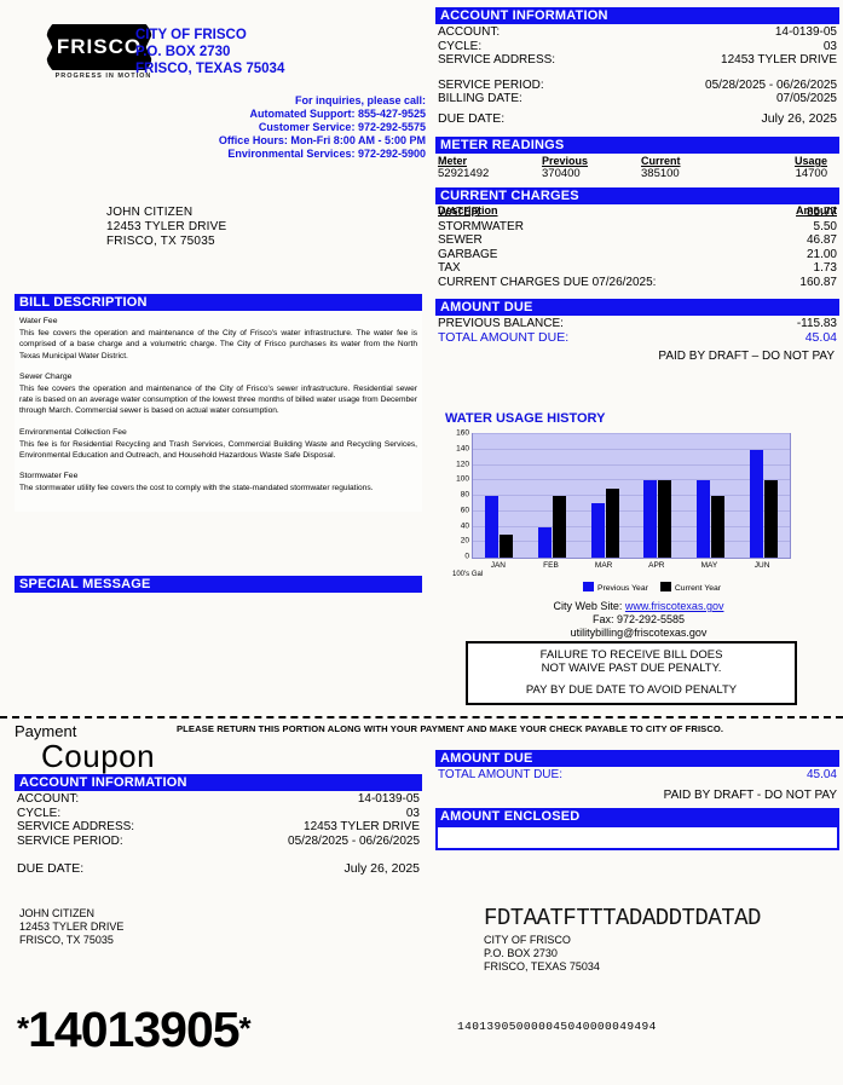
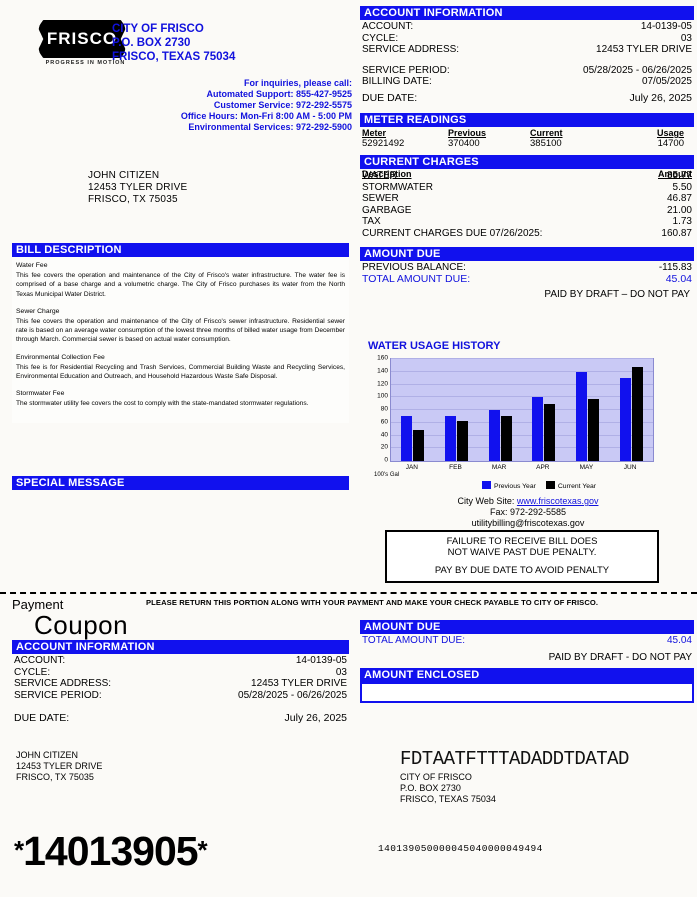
Previous Year/JAN: 80 -> 70
Current Year/JAN: 30 -> 50
Previous Year/FEB: 40 -> 70
Current Year/FEB: 80 -> 60
Previous Year/MAR: 70 -> 80
Current Year/MAR: 90 -> 70
Current Year/APR: 100 -> 90
Previous Year/MAY: 100 -> 140
Current Year/MAY: 80 -> 100
Previous Year/JUN: 140 -> 130
Current Year/JUN: 100 -> 150
